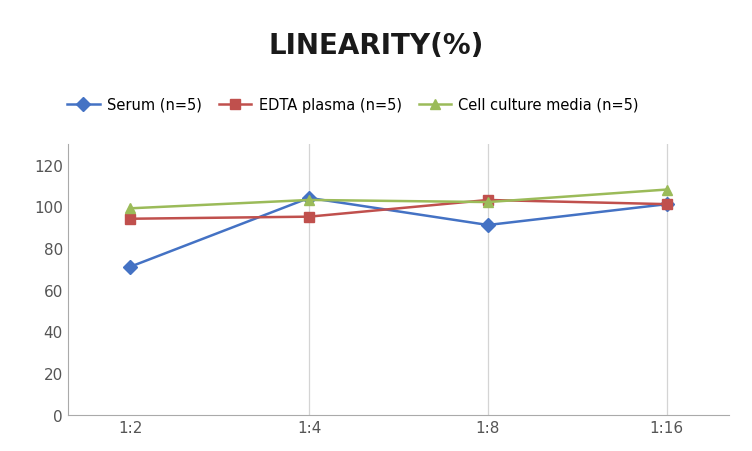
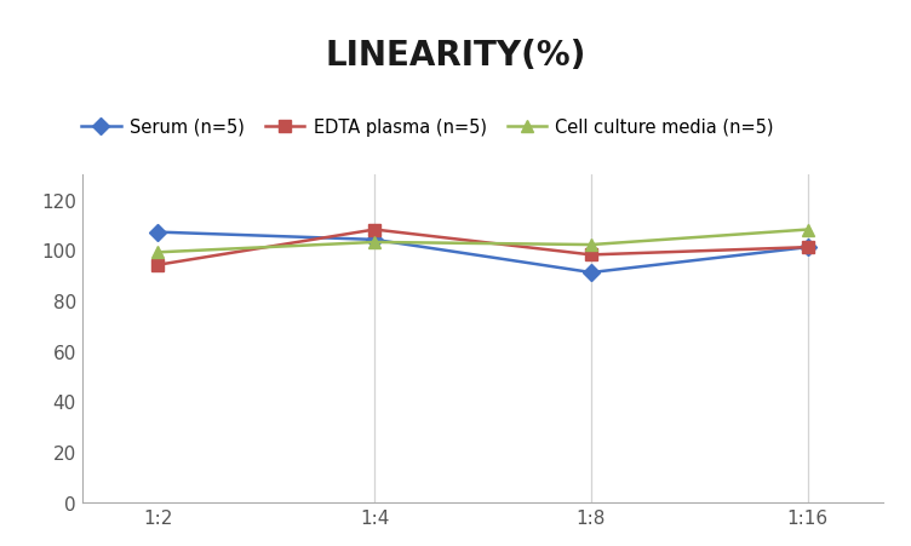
Serum (n=5)/1:2: 71 -> 107
EDTA plasma (n=5)/1:4: 95 -> 108
EDTA plasma (n=5)/1:8: 103 -> 98
